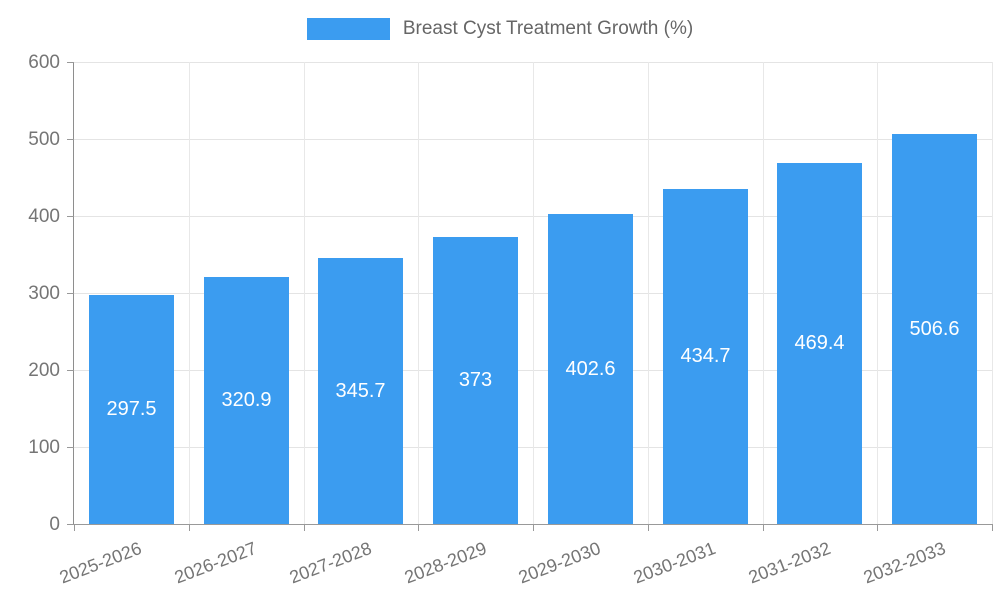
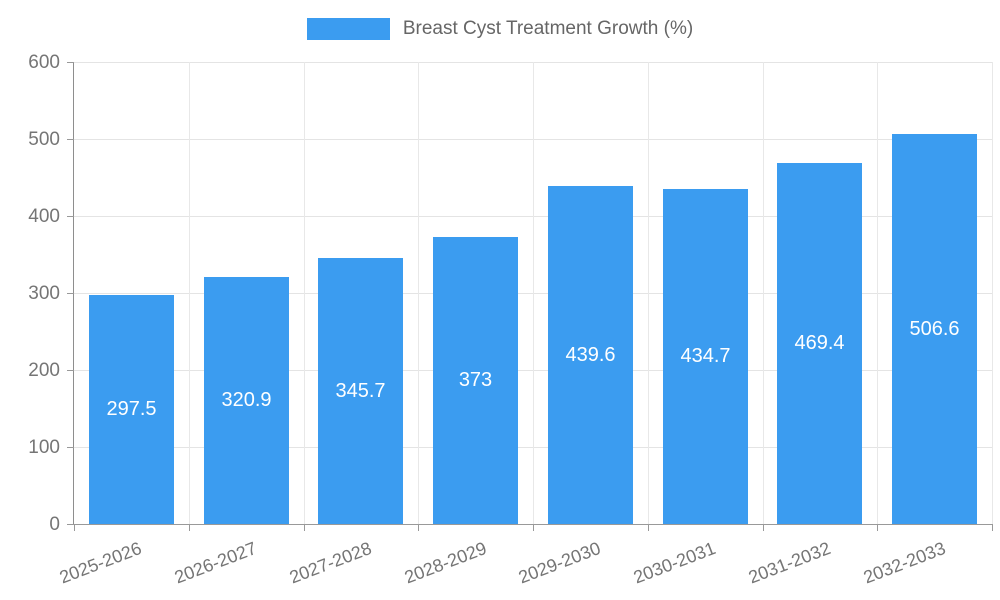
2029-2030: 402.6 -> 439.6
